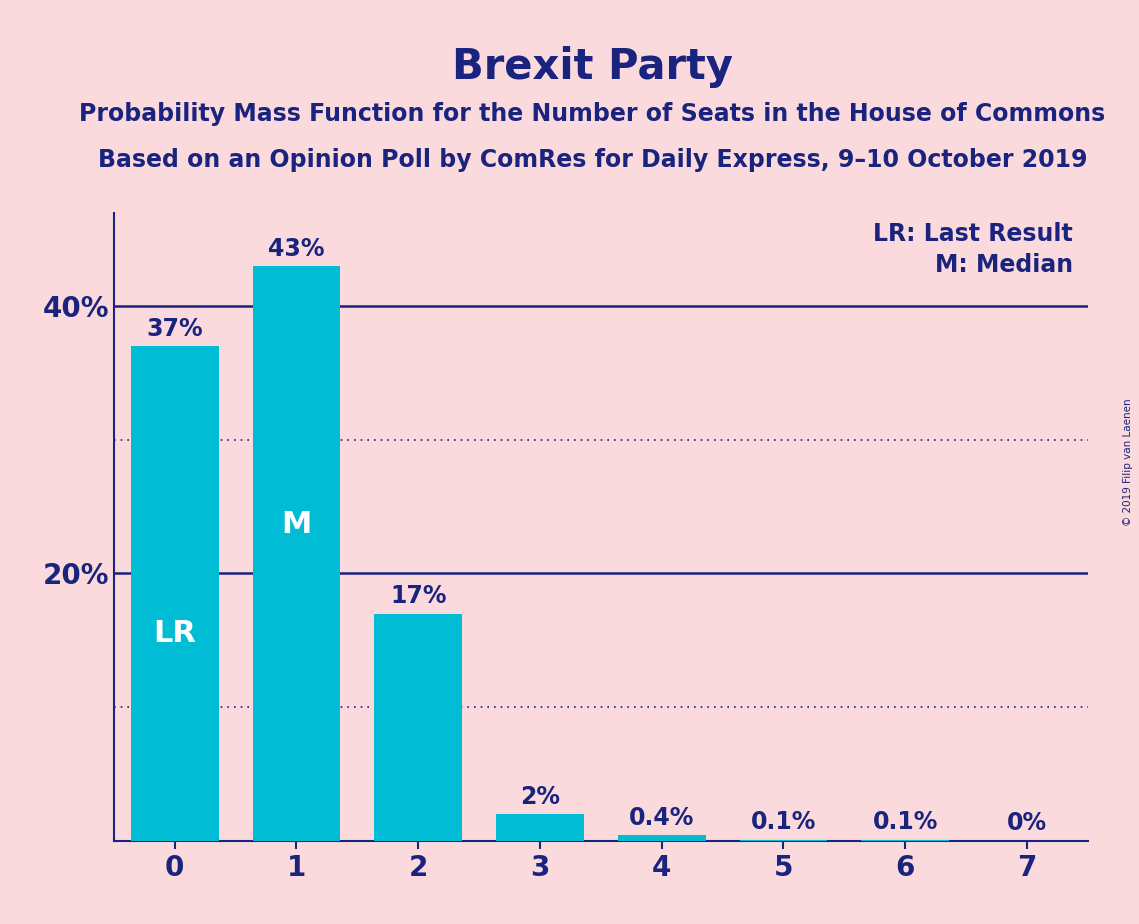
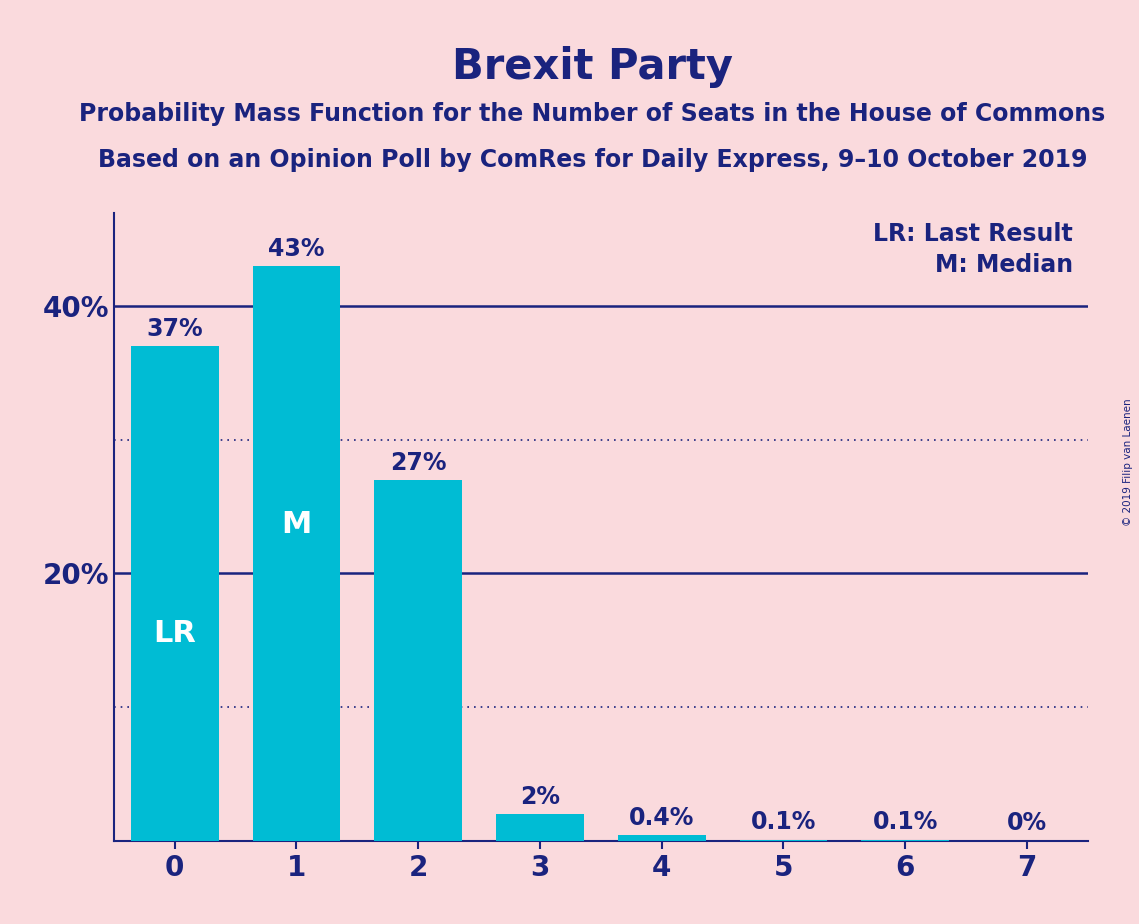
2: 17% -> 27%
